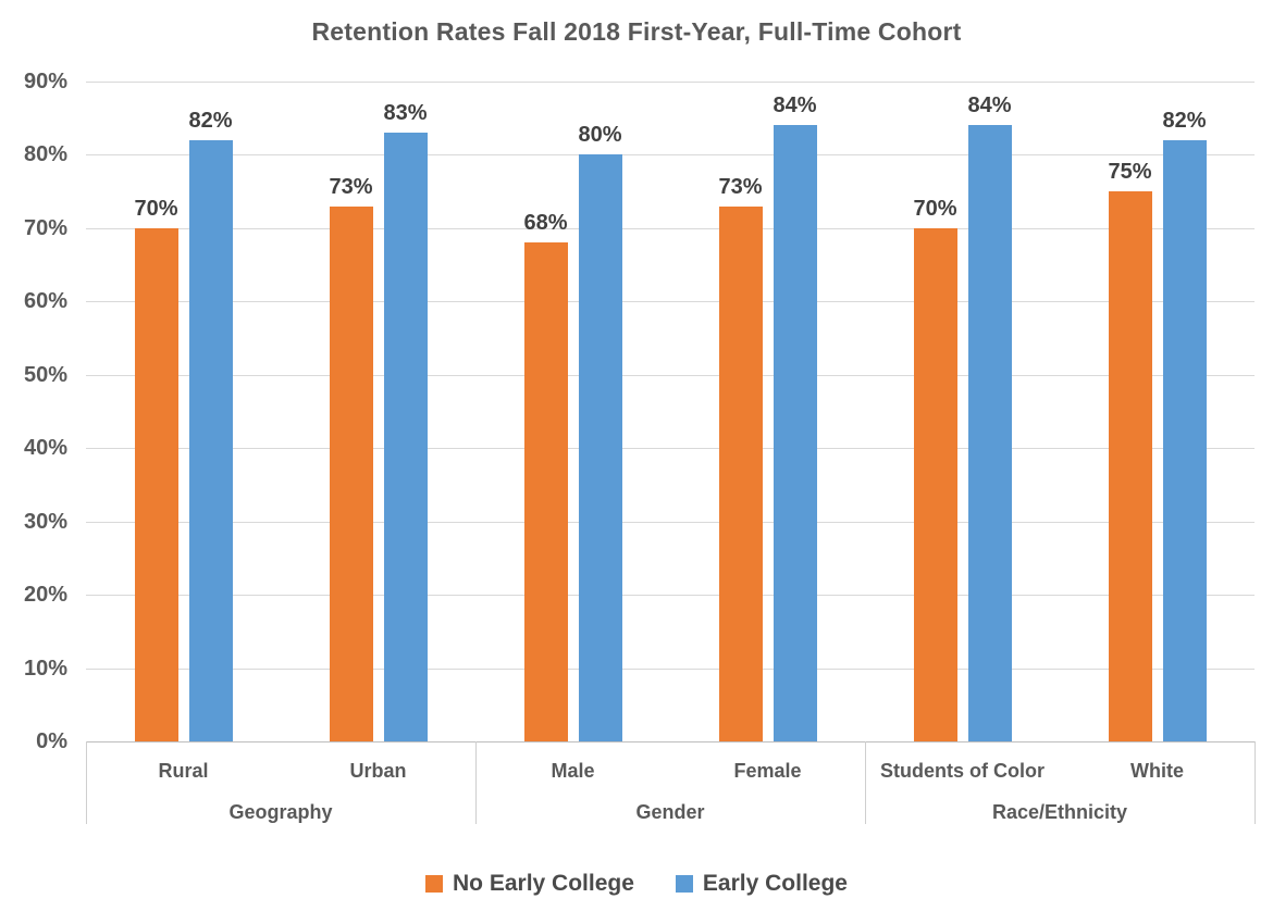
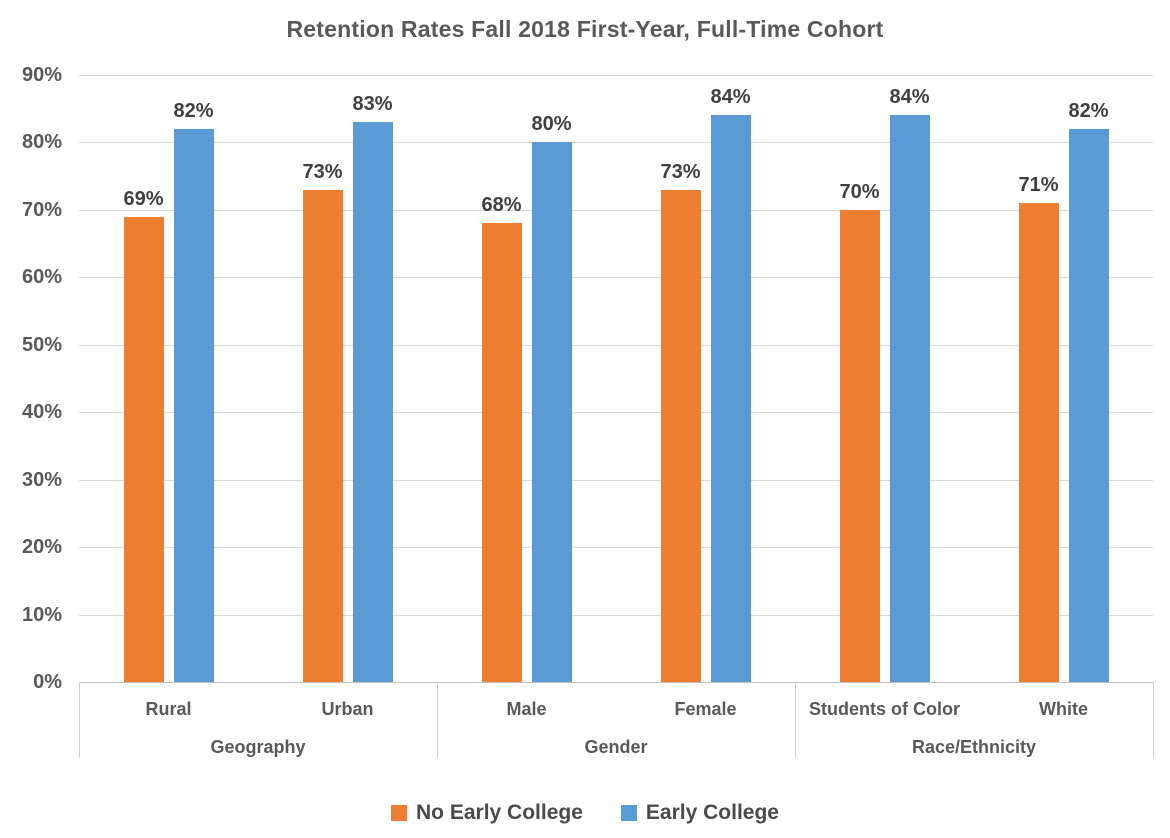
No Early College/Rural: 70% -> 69%
No Early College/White: 75% -> 71%
